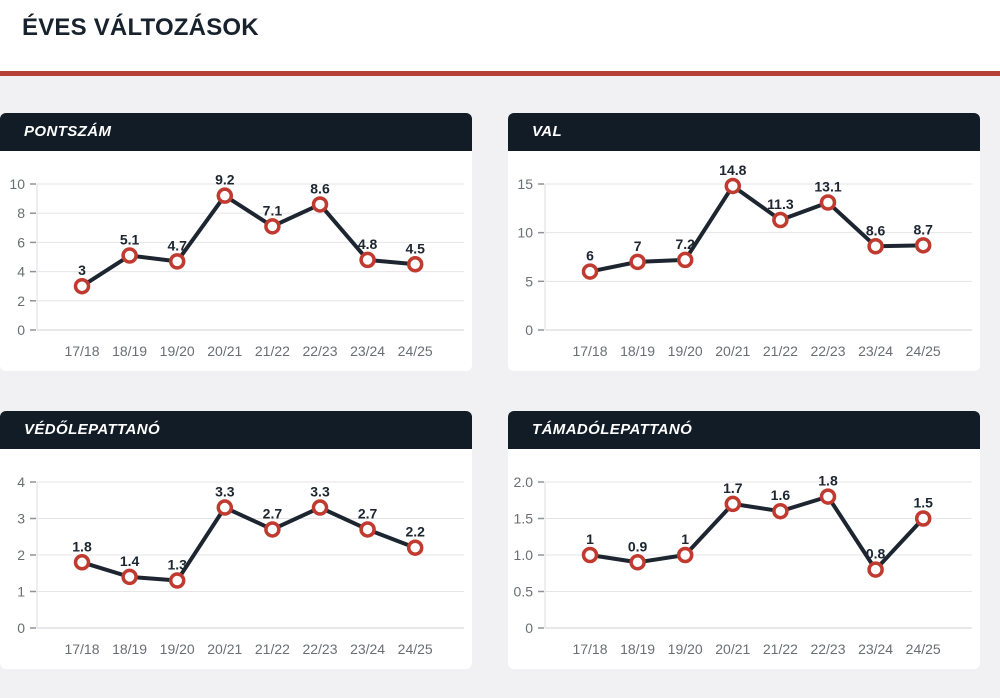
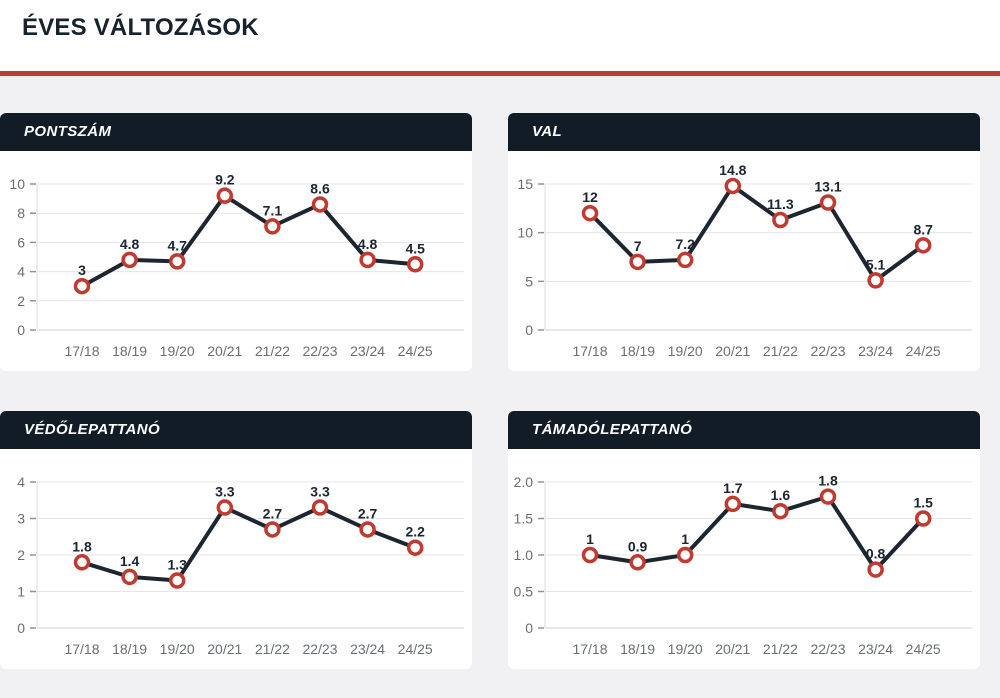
PONTSZÁM/18/19: 5.1 -> 4.8
VAL/17/18: 6 -> 12
VAL/23/24: 8.6 -> 5.1
